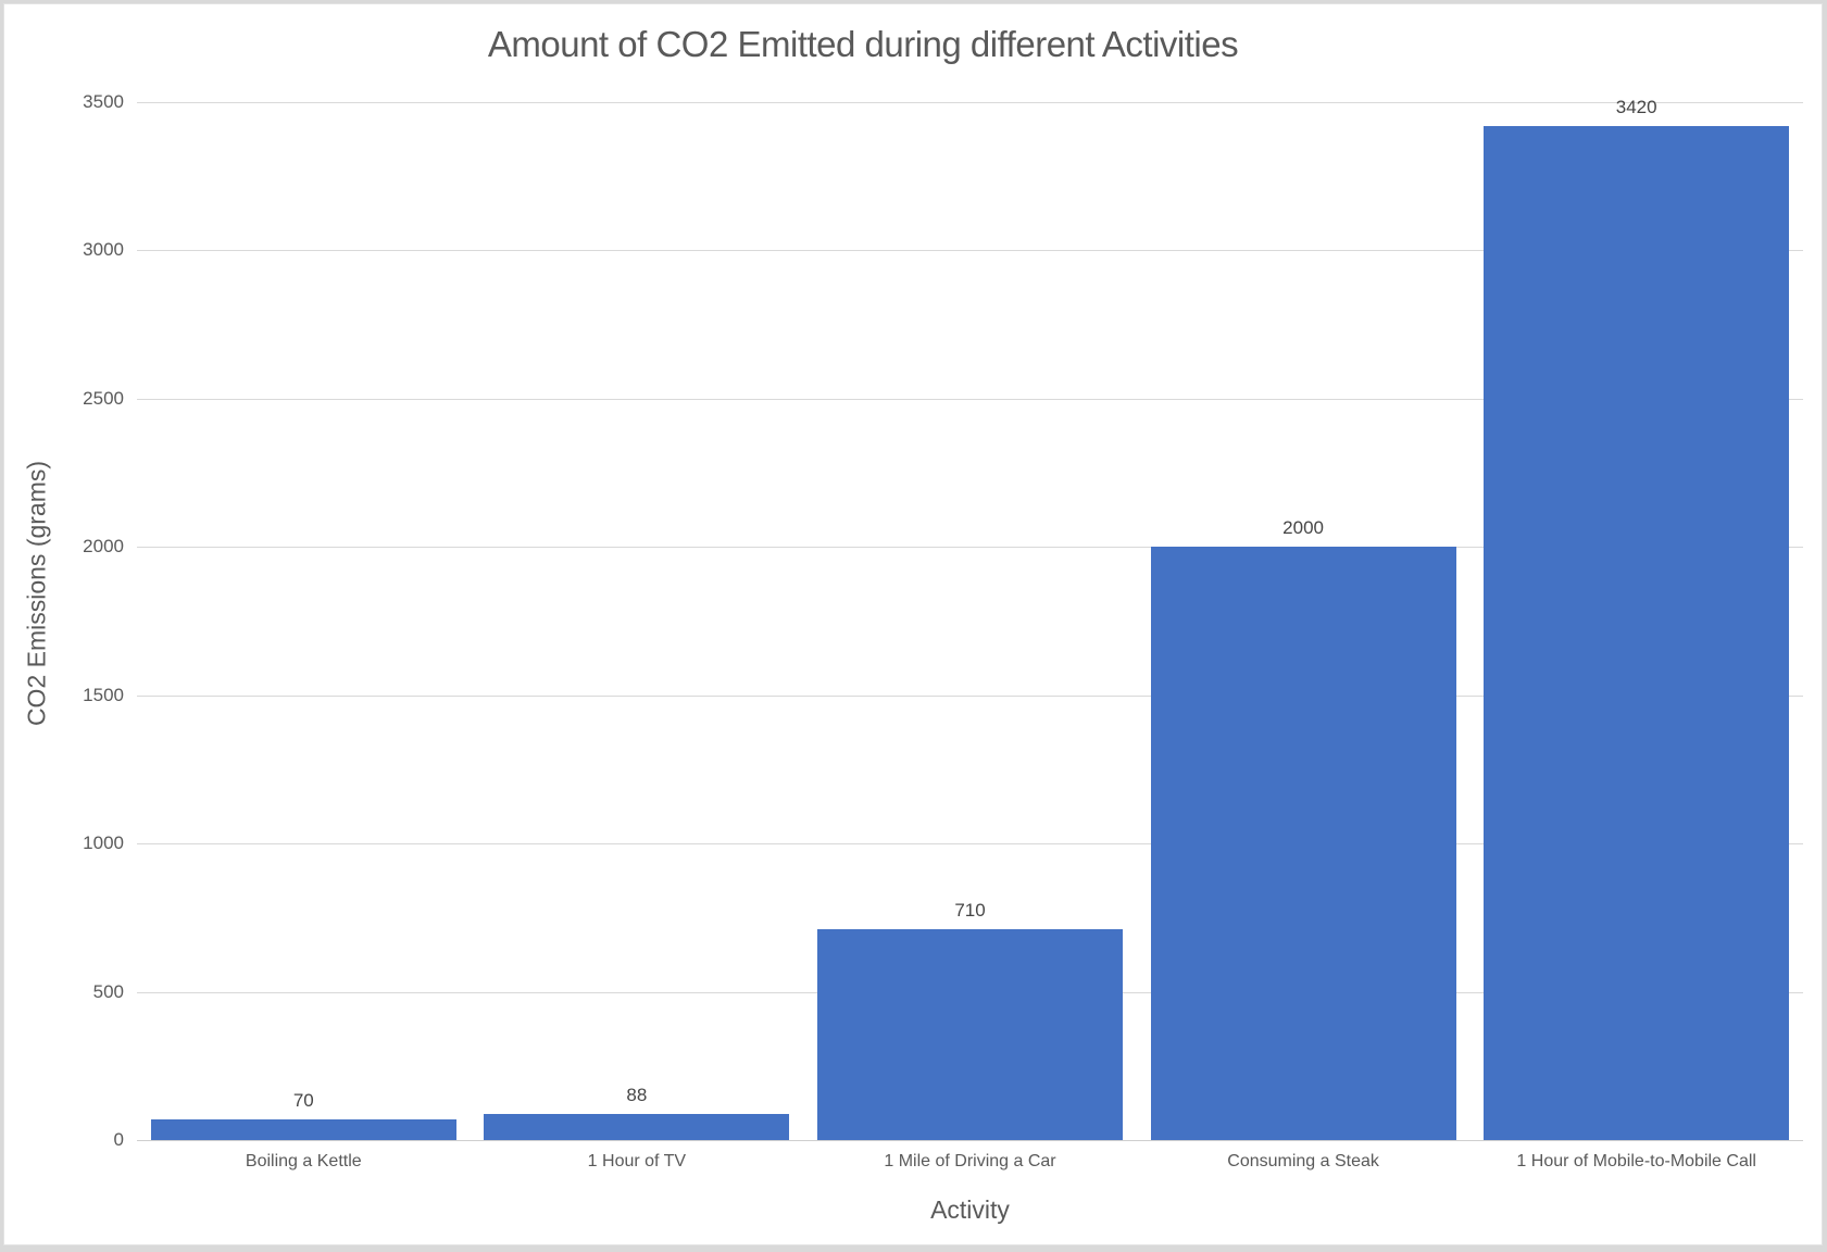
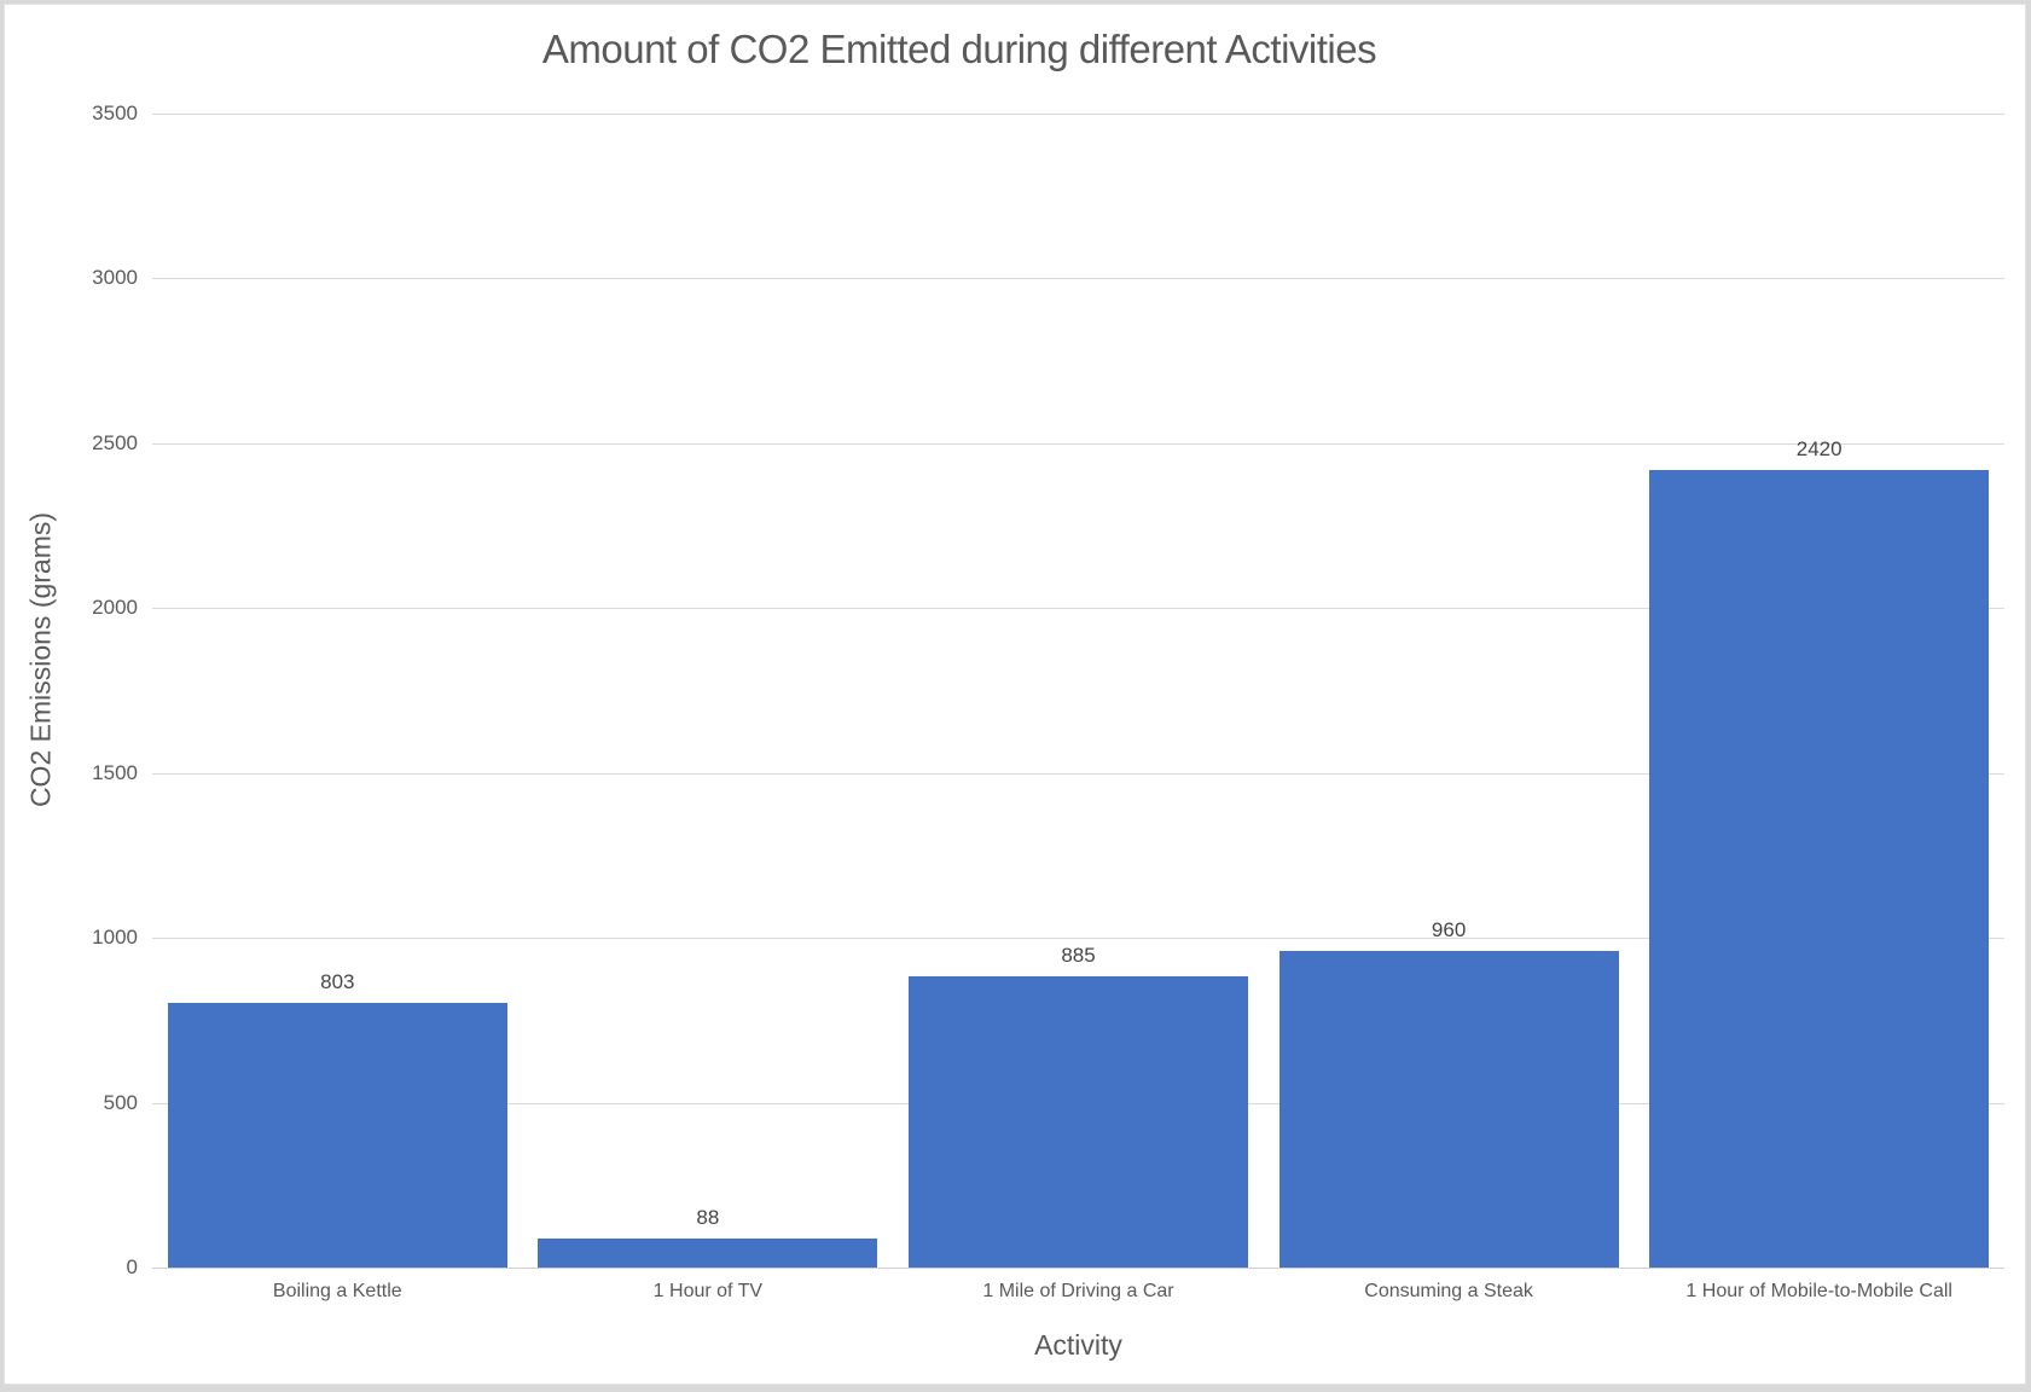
Boiling a Kettle: 70 -> 803
1 Mile of Driving a Car: 710 -> 885
Consuming a Steak: 2000 -> 960
1 Hour of Mobile-to-Mobile Call: 3420 -> 2420
